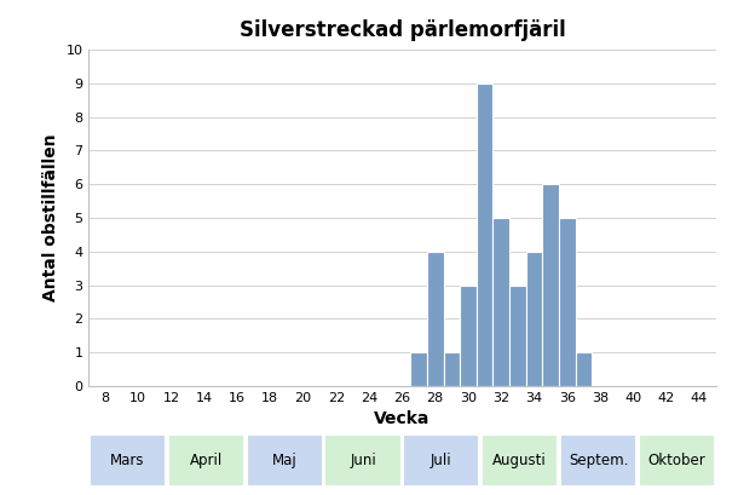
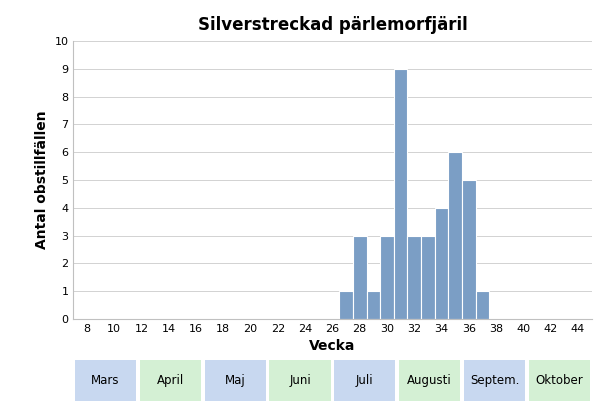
28: 4 -> 3
32: 5 -> 3
